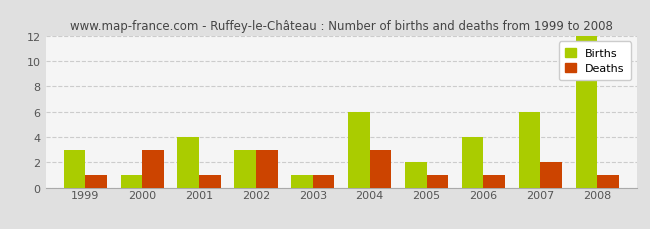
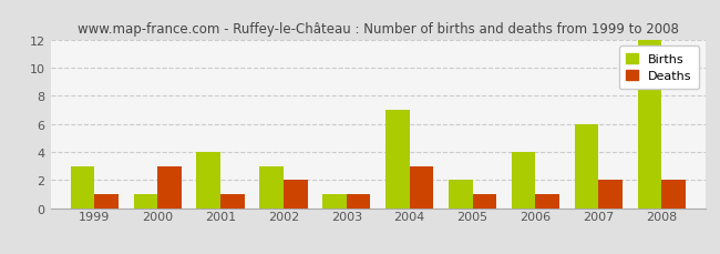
Deaths/2002: 3 -> 2
Births/2004: 6 -> 7
Deaths/2008: 1 -> 2
